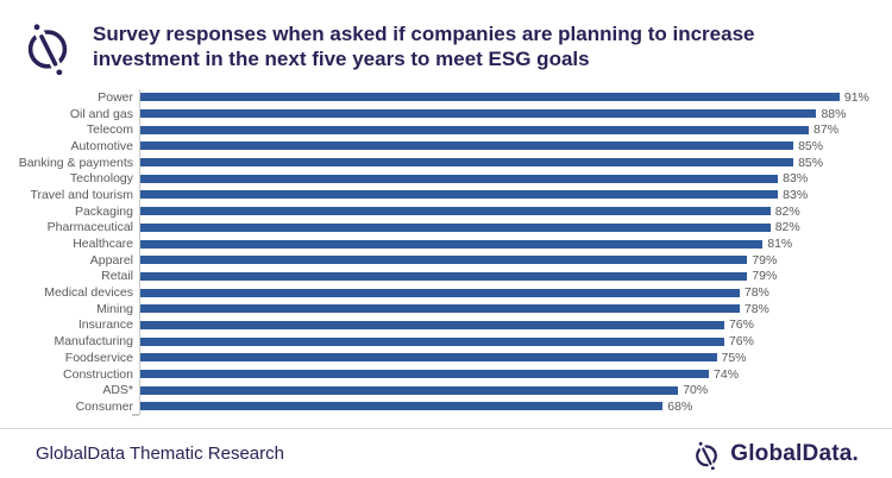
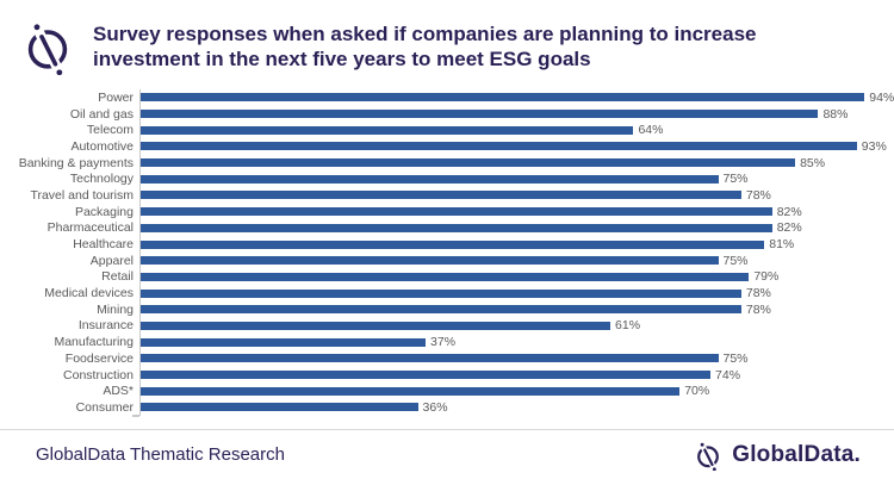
Power: 91% -> 94%
Telecom: 87% -> 64%
Automotive: 85% -> 93%
Technology: 83% -> 75%
Travel and tourism: 83% -> 78%
Apparel: 79% -> 75%
Insurance: 76% -> 61%
Manufacturing: 76% -> 37%
Consumer: 68% -> 36%
